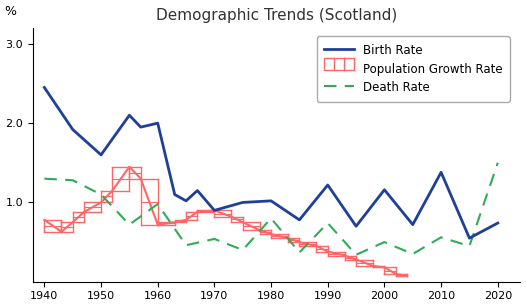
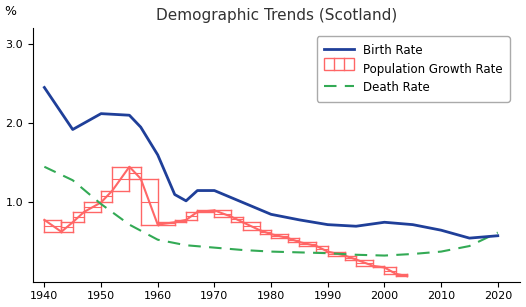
Death Rate/1940: 1.30 -> 1.45
Birth Rate/1950: 1.60 -> 2.12
Death Rate/1950: 1.10 -> 0.98
Birth Rate/1960: 2.00 -> 1.60
Death Rate/1960: 0.98 -> 0.53
Birth Rate/1970: 0.90 -> 1.15
Death Rate/1970: 0.54 -> 0.43
Birth Rate/1980: 1.02 -> 0.85
Death Rate/1980: 0.80 -> 0.38
Birth Rate/1990: 1.22 -> 0.72
Death Rate/1990: 0.74 -> 0.36
Birth Rate/2000: 1.16 -> 0.75
Death Rate/2000: 0.50 -> 0.33
Birth Rate/2010: 1.38 -> 0.65
Death Rate/2010: 0.56 -> 0.38
Birth Rate/2020: 0.74 -> 0.58
Death Rate/2020: 1.50 -> 0.62
